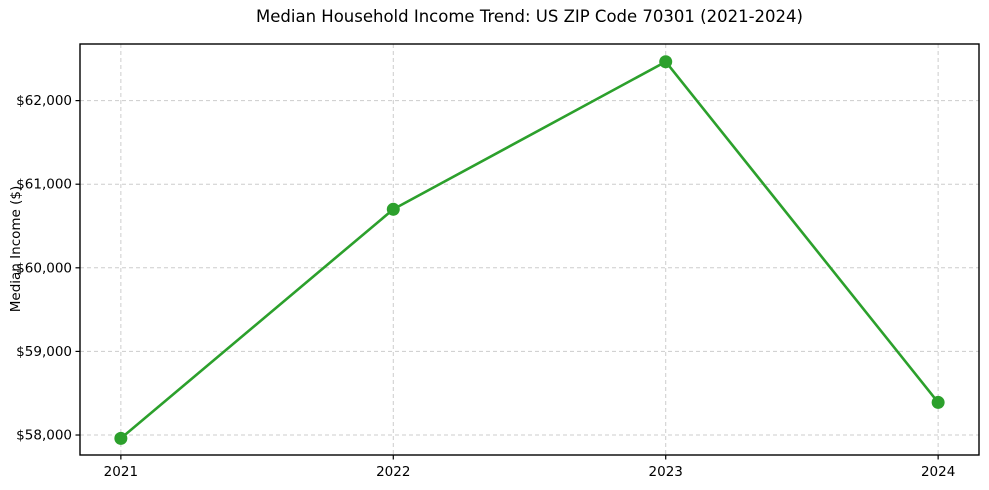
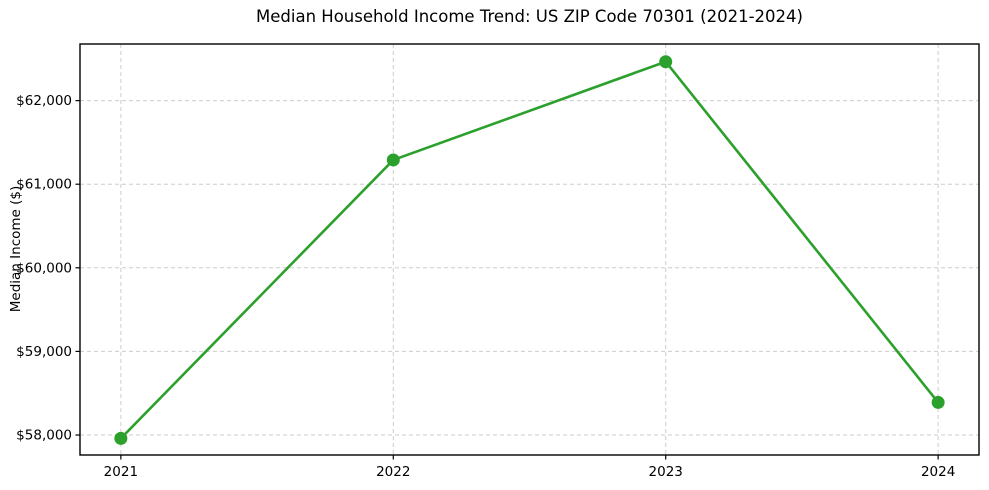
2022: $60700 -> $61300
